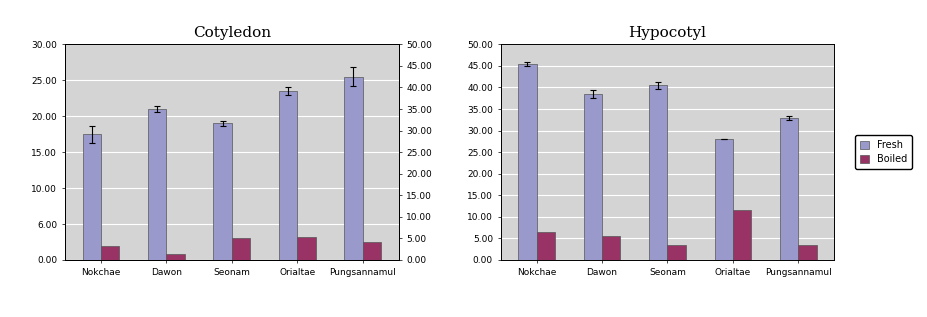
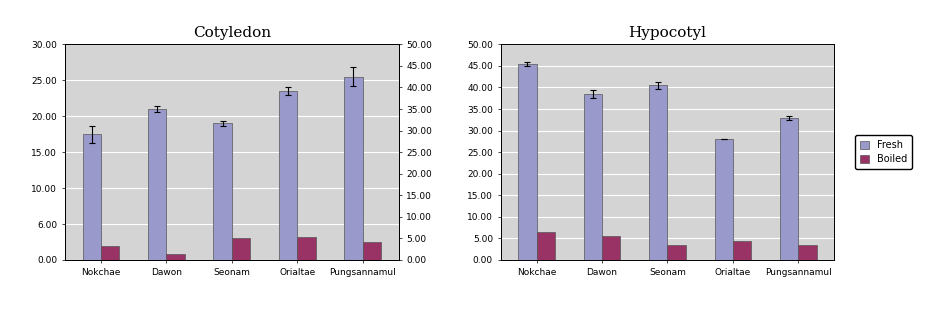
Hypocotyl/Boiled/Orialtae: 11.5 -> 4.5
